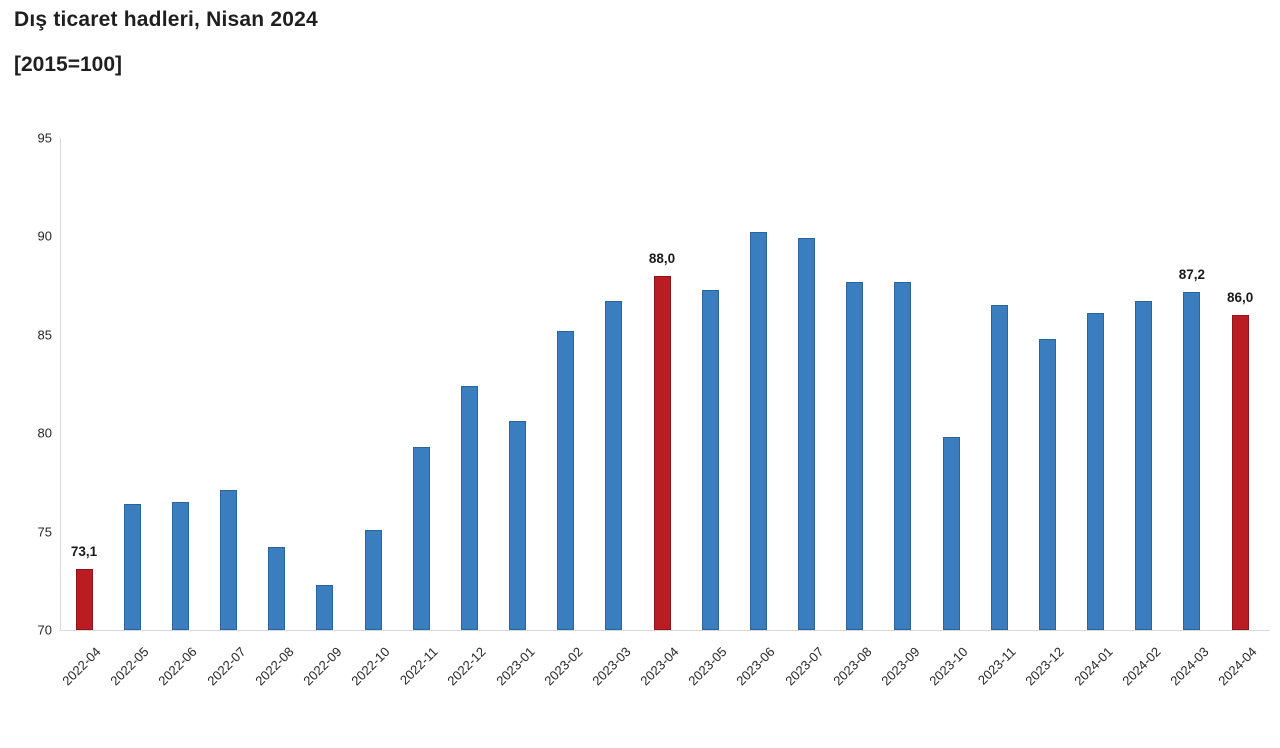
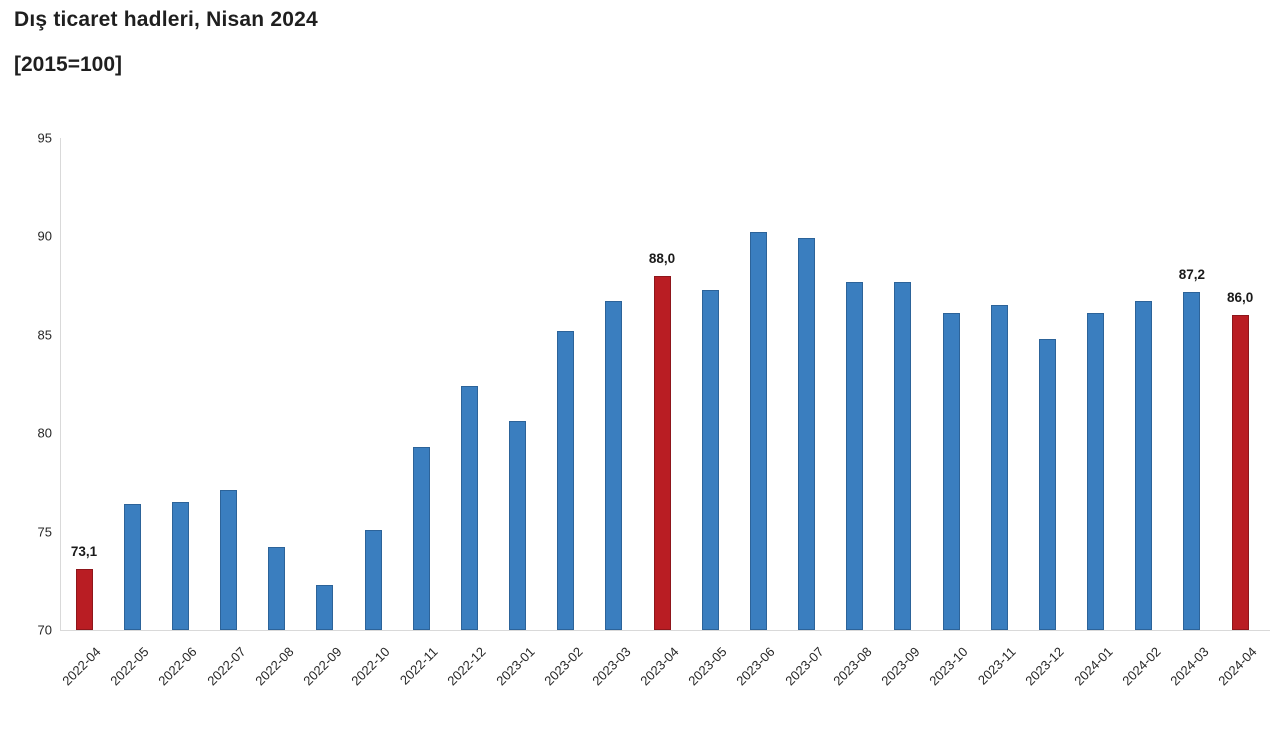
2023-10: 79.8 -> 86.1
